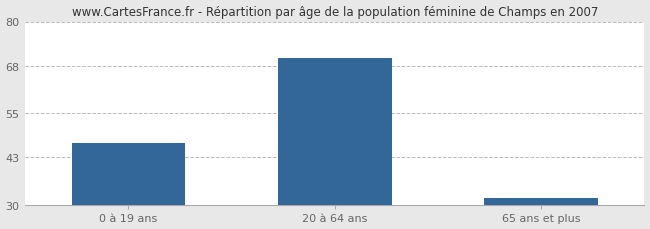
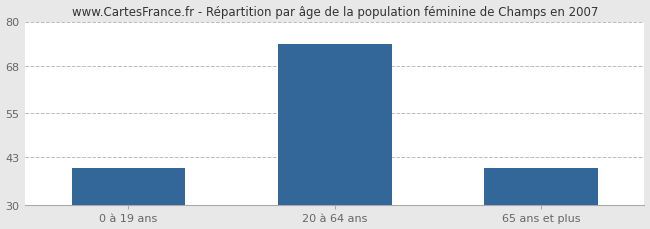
0 à 19 ans: 47 -> 40
20 à 64 ans: 70 -> 74
65 ans et plus: 32 -> 40
